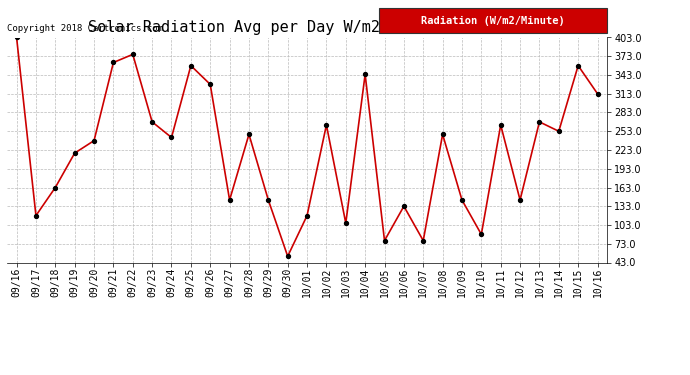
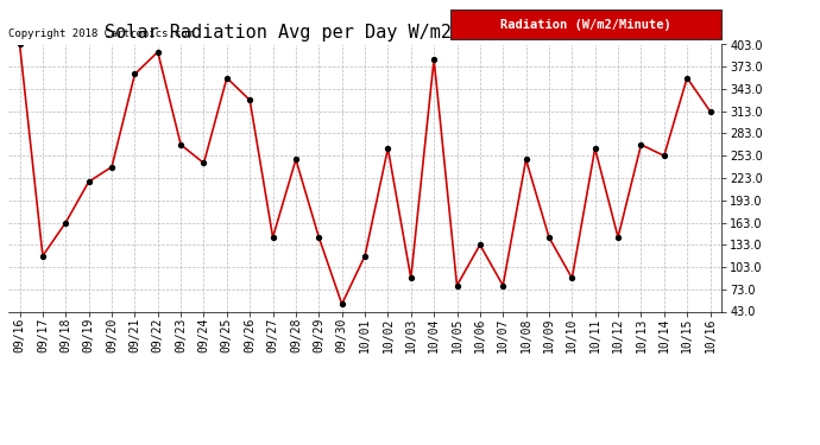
09/22: 376 -> 393
10/03: 106 -> 88
10/04: 344 -> 383
